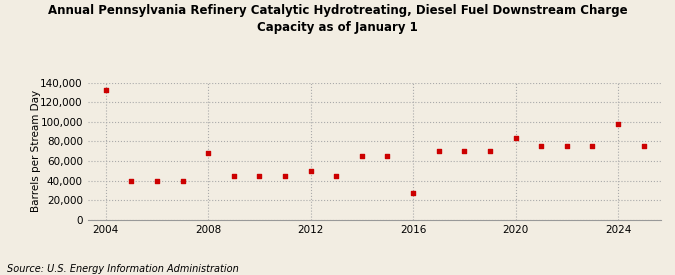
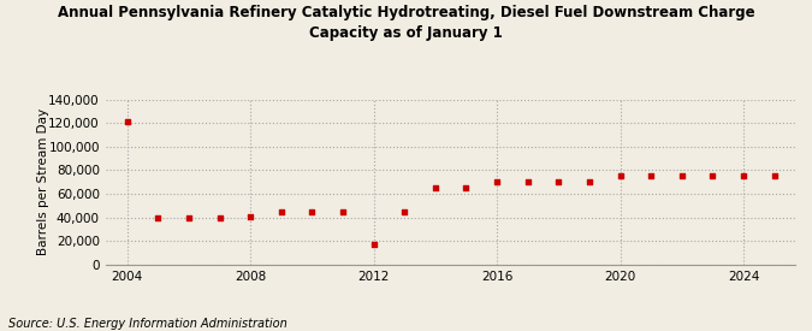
2004: 132,000 -> 121,000
2008: 68,000 -> 41,000
2012: 50,000 -> 17,000
2016: 28,000 -> 70,000
2020: 84,000 -> 75,000
2024: 98,000 -> 75,000
